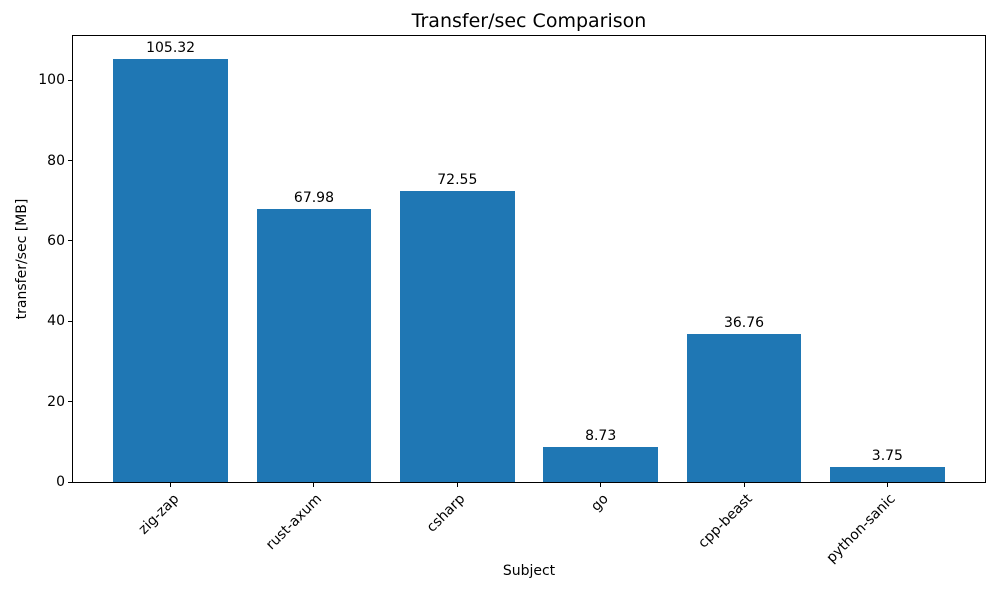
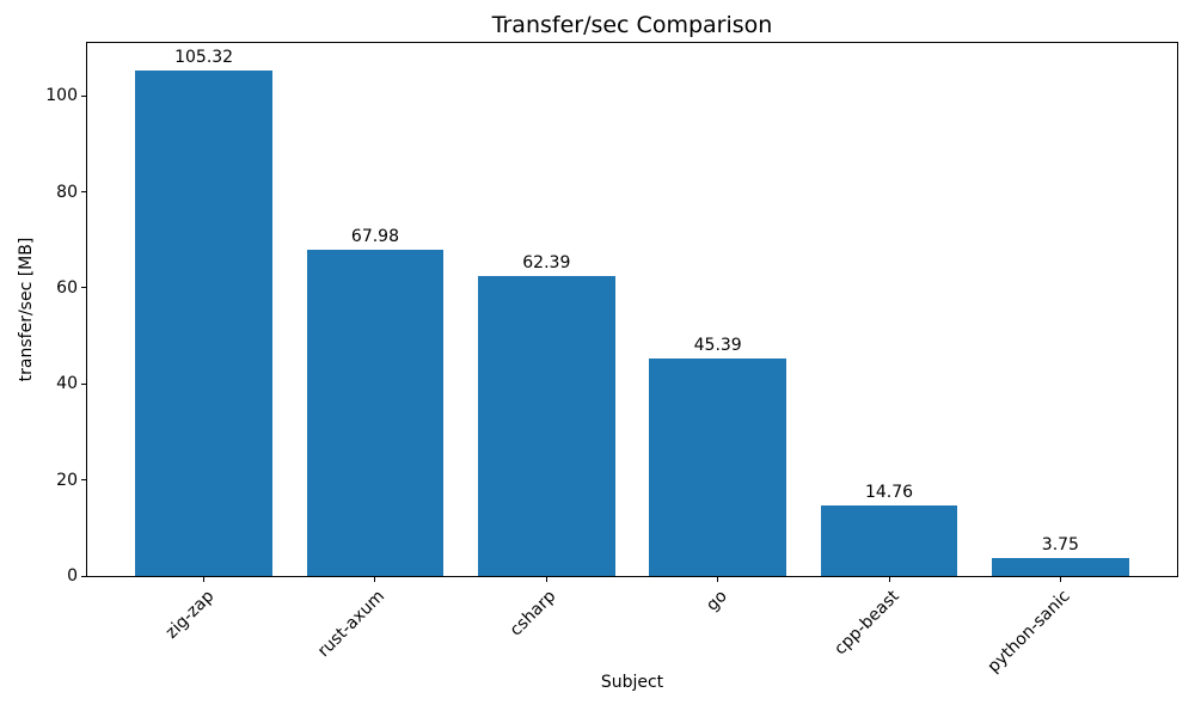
csharp: 72.55 -> 62.39
go: 8.73 -> 45.39
cpp-beast: 36.76 -> 14.76
